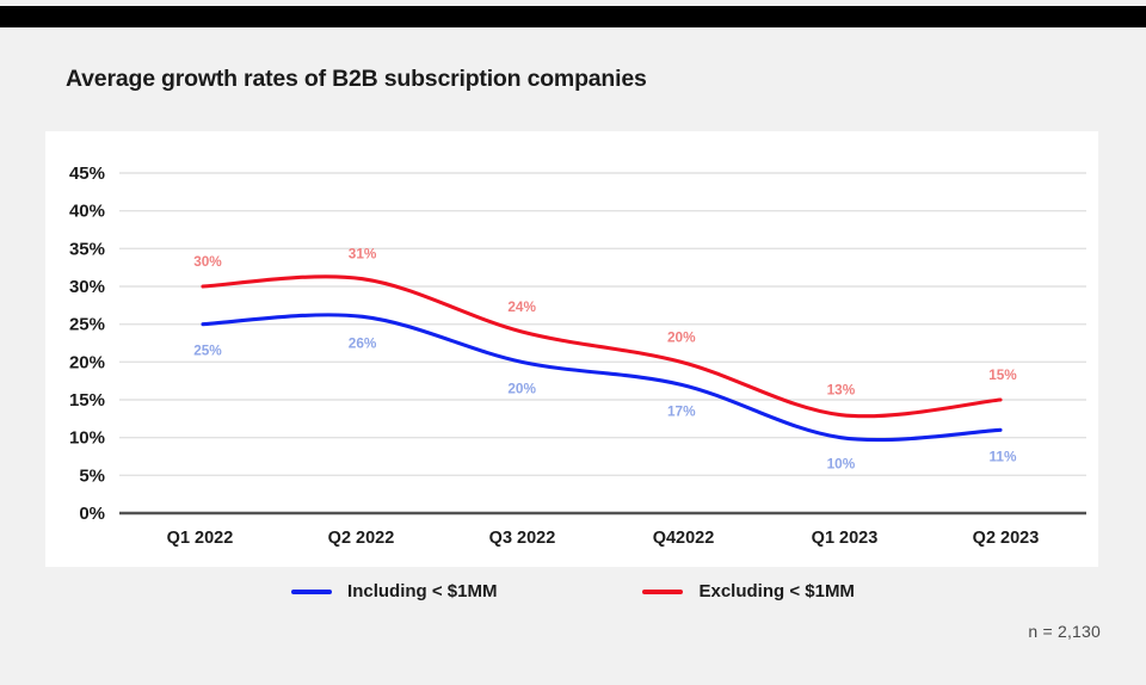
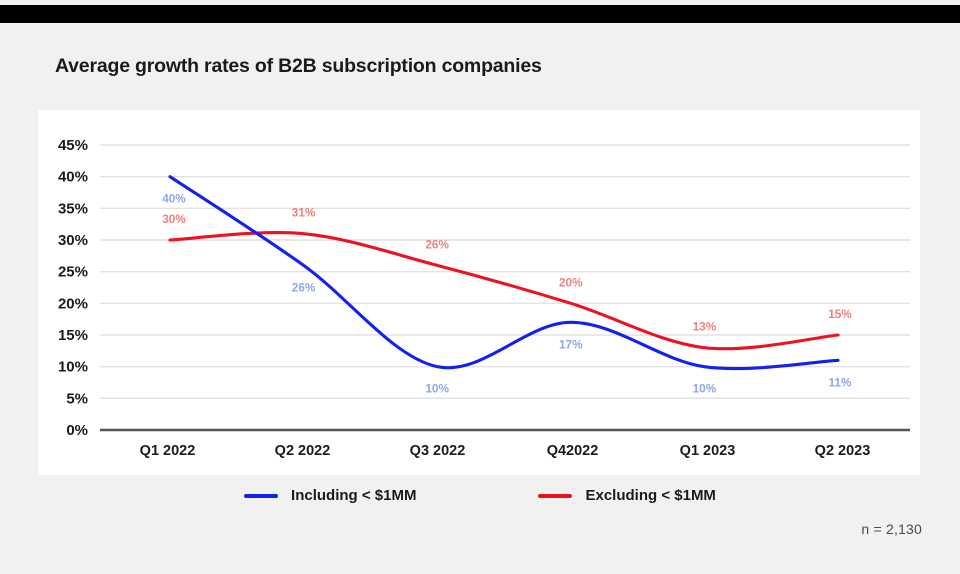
Including < $1MM/Q1 2022: 25% -> 40%
Excluding < $1MM/Q3 2022: 24% -> 26%
Including < $1MM/Q3 2022: 20% -> 10%
